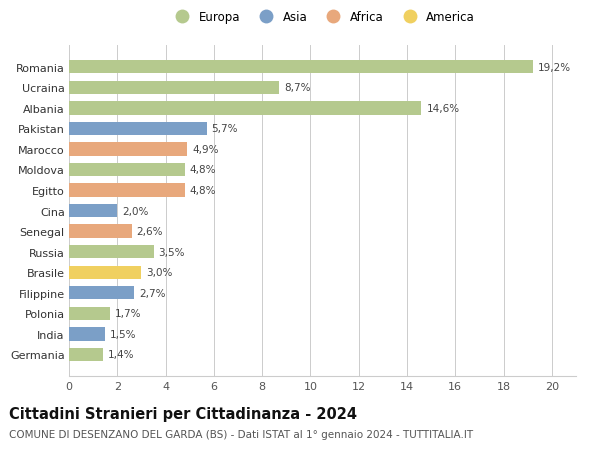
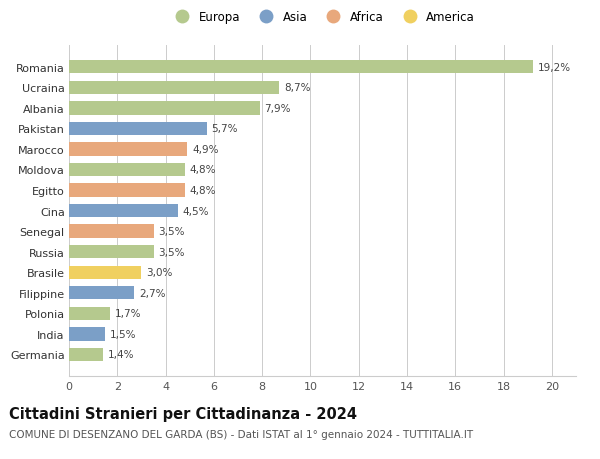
Albania: 14,6% -> 7,9%
Cina: 2,0% -> 4,5%
Senegal: 2,6% -> 3,5%
